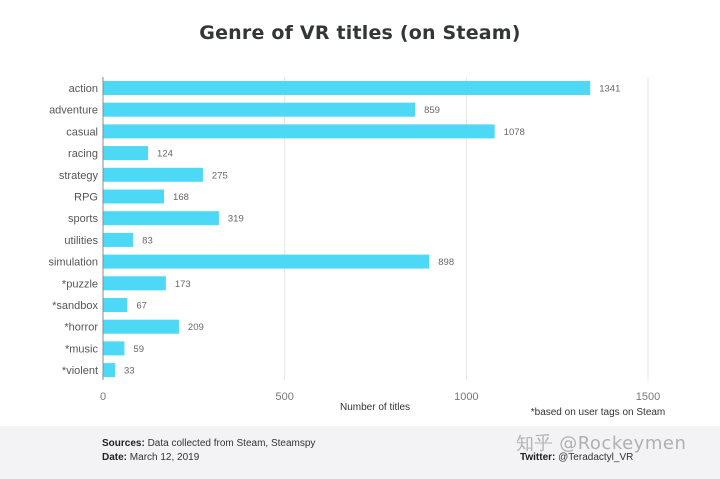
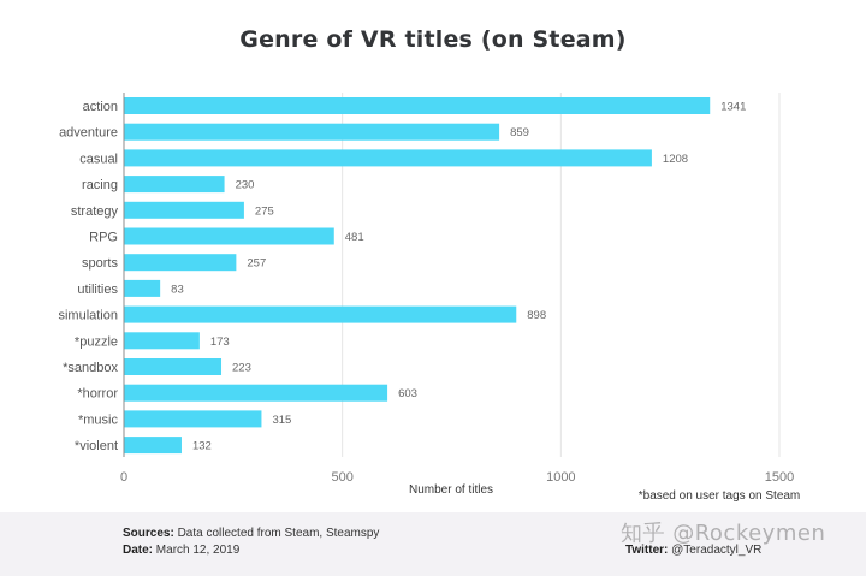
casual: 1078 -> 1208
racing: 124 -> 230
RPG: 168 -> 481
sports: 319 -> 257
*sandbox: 67 -> 223
*horror: 209 -> 603
*music: 59 -> 315
*violent: 33 -> 132
